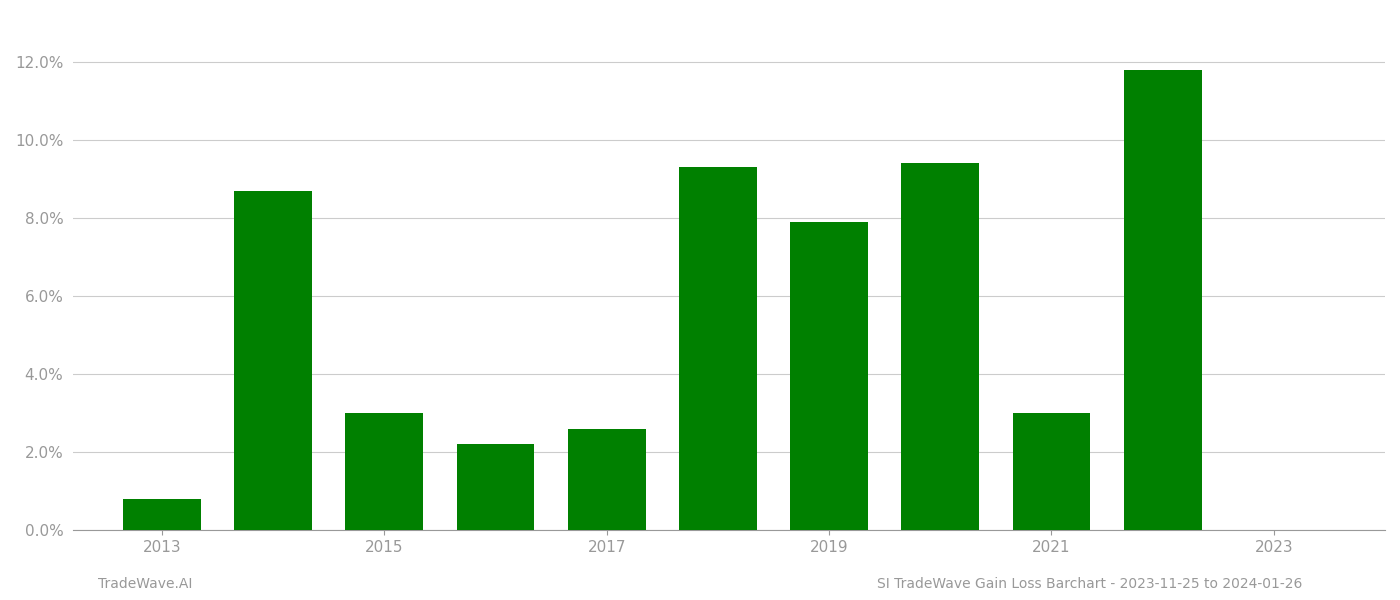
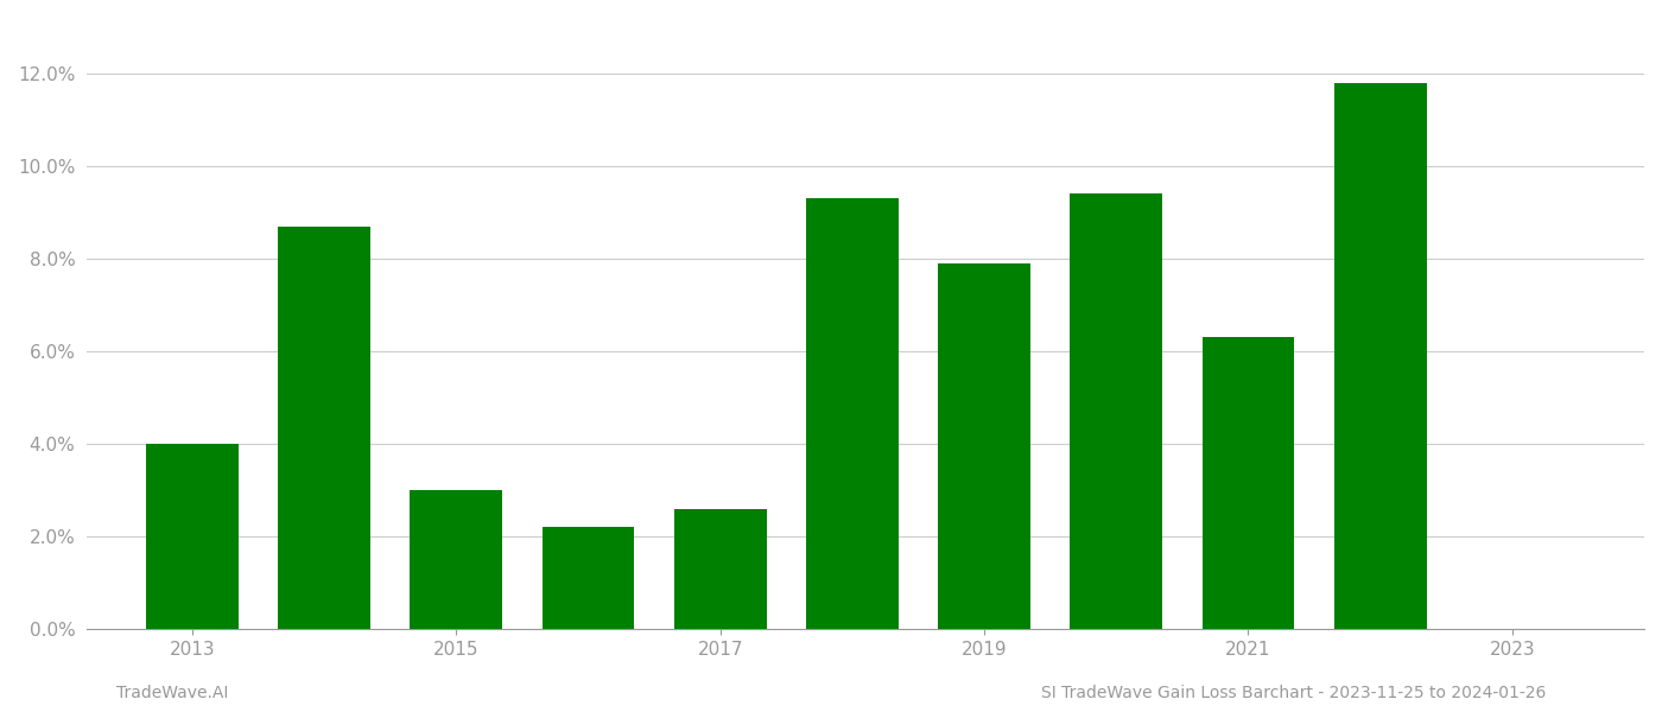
2013: 0.8% -> 4.0%
2021: 3.0% -> 6.3%
